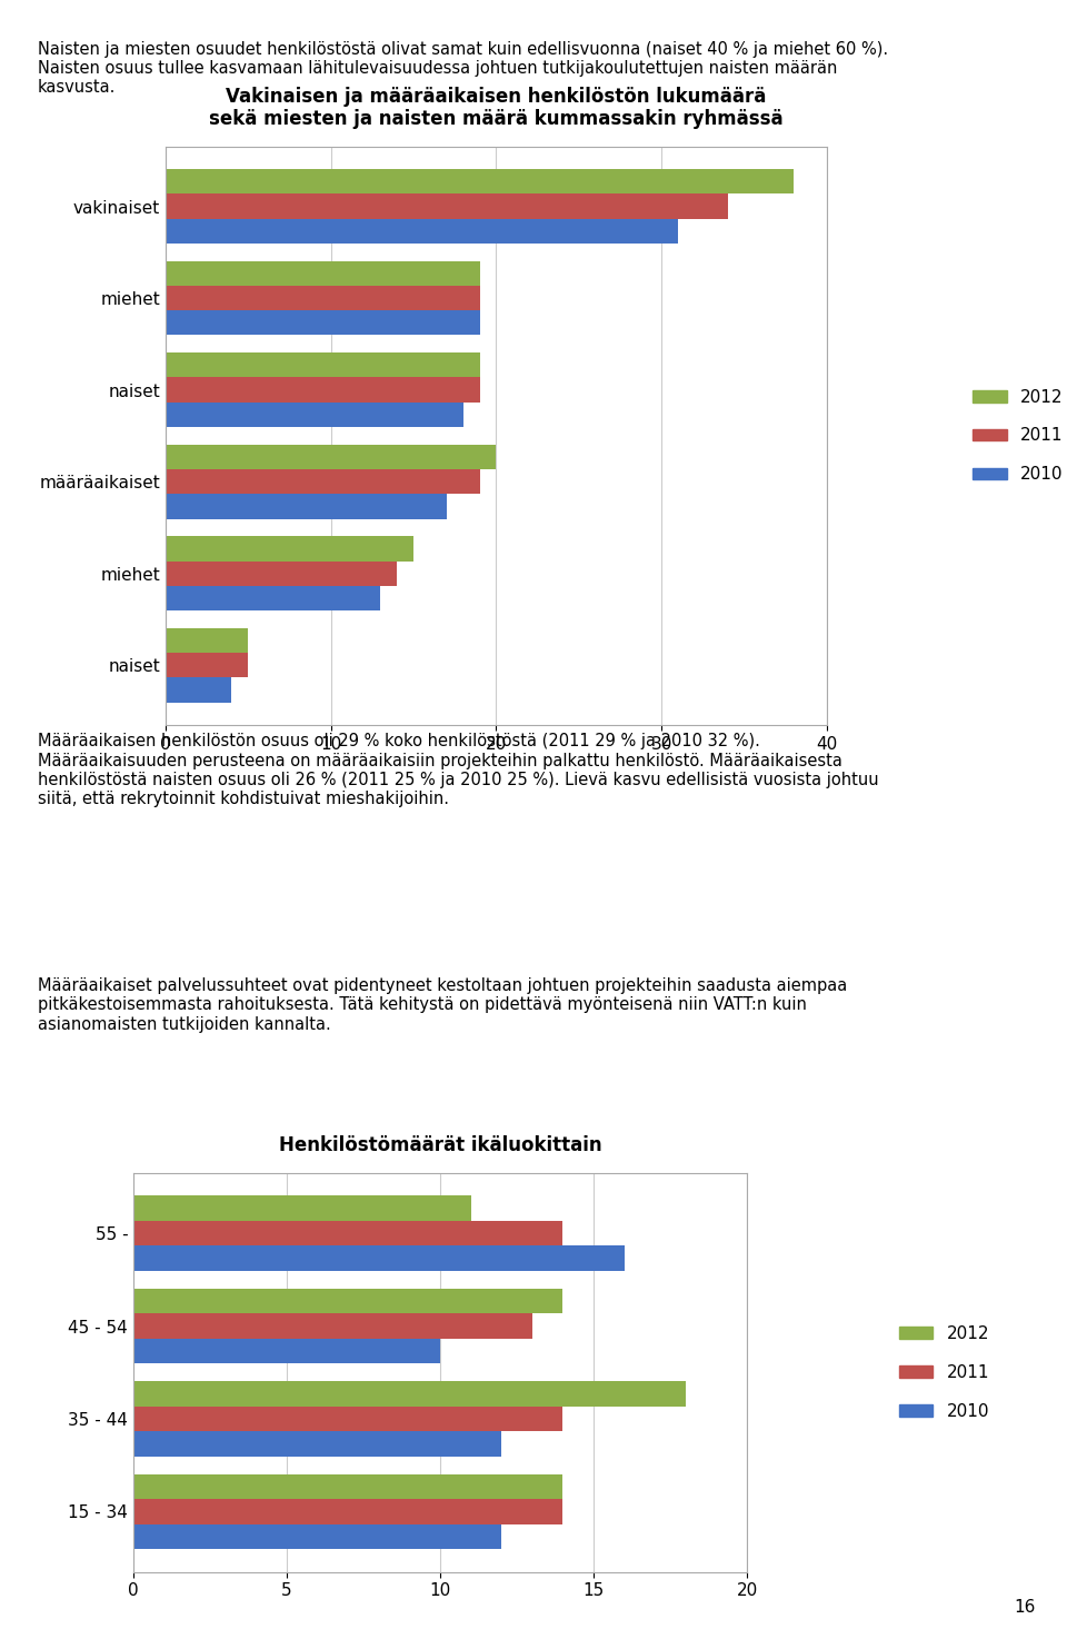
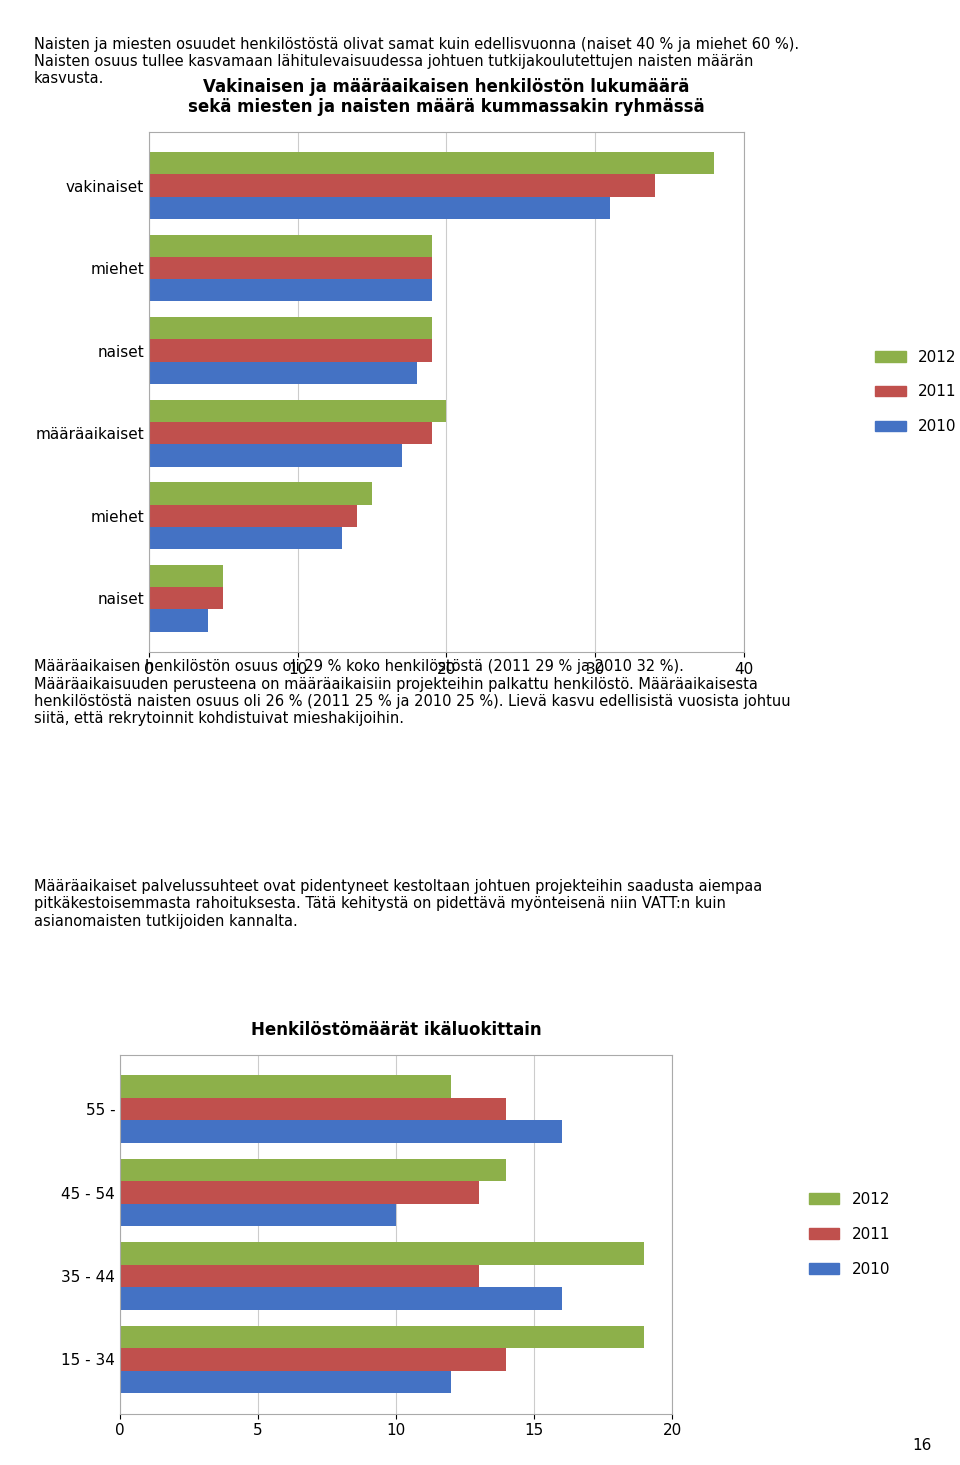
Henkilöstömäärät ikäluokittain/2012/55 -: 11 -> 12
Henkilöstömäärät ikäluokittain/2012/35 - 44: 18 -> 19
Henkilöstömäärät ikäluokittain/2011/35 - 44: 14 -> 13
Henkilöstömäärät ikäluokittain/2010/35 - 44: 12 -> 16
Henkilöstömäärät ikäluokittain/2012/15 - 34: 14 -> 19
